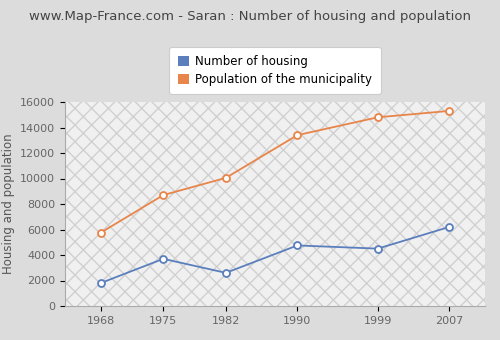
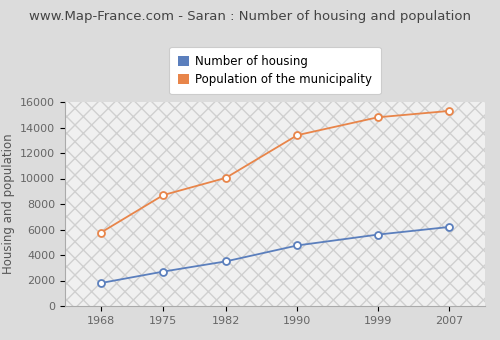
Number of housing/1975: 3700 -> 2700
Number of housing/1982: 2600 -> 3500
Number of housing/1999: 4500 -> 5600
